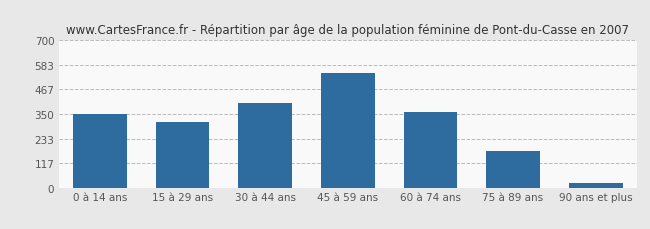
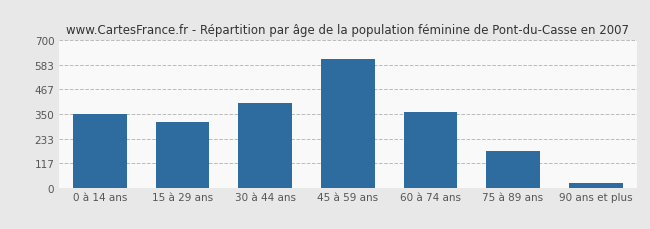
45 à 59 ans: 545 -> 610
